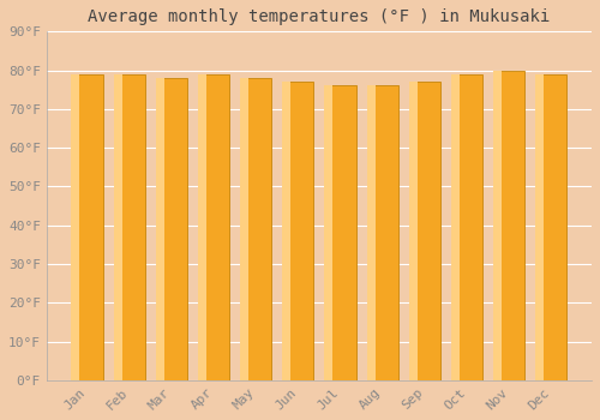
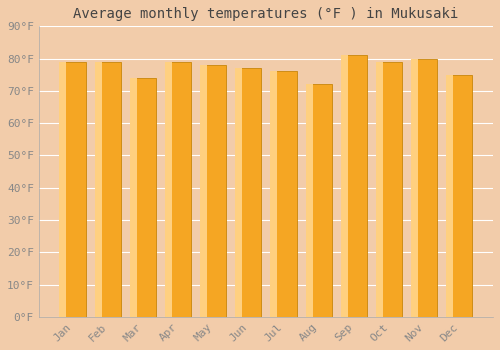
Mar: 78°F -> 74°F
Aug: 76°F -> 72°F
Sep: 77°F -> 81°F
Dec: 79°F -> 75°F
